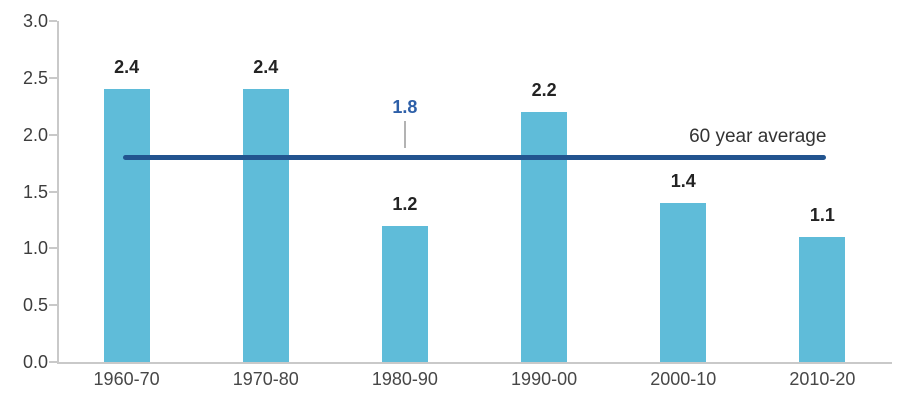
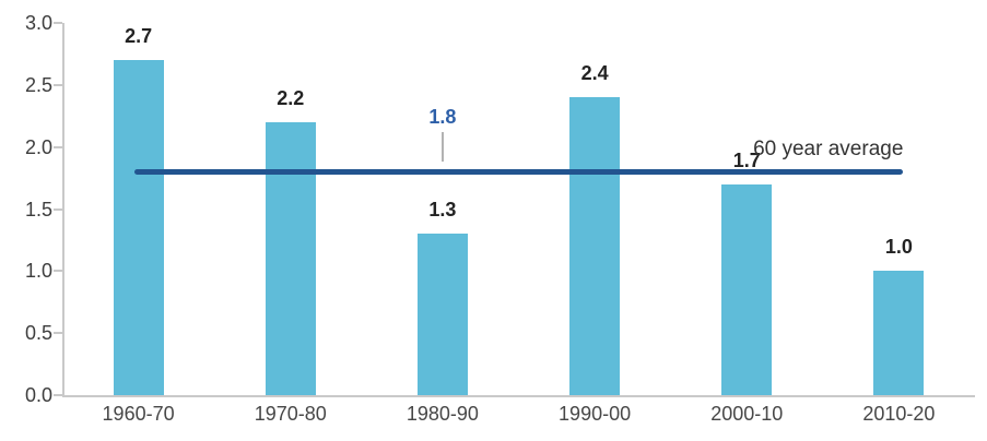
1960-70: 2.4 -> 2.7
1970-80: 2.4 -> 2.2
1980-90: 1.2 -> 1.3
1990-00: 2.2 -> 2.4
2000-10: 1.4 -> 1.7
2010-20: 1.1 -> 1.0
